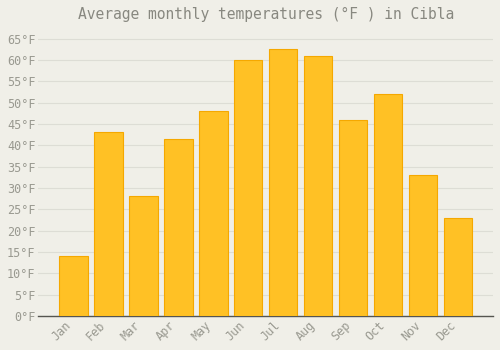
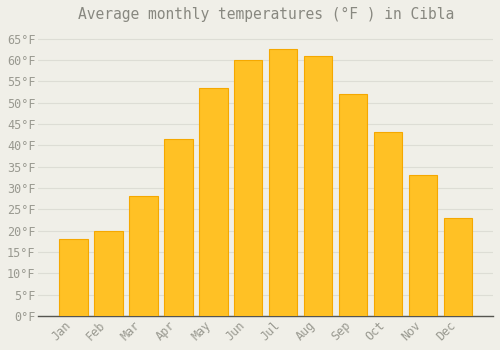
Jan: 14.0°F -> 18.0°F
Feb: 43.0°F -> 20.0°F
May: 48.0°F -> 53.5°F
Sep: 46.0°F -> 52.0°F
Oct: 52.0°F -> 43.0°F
